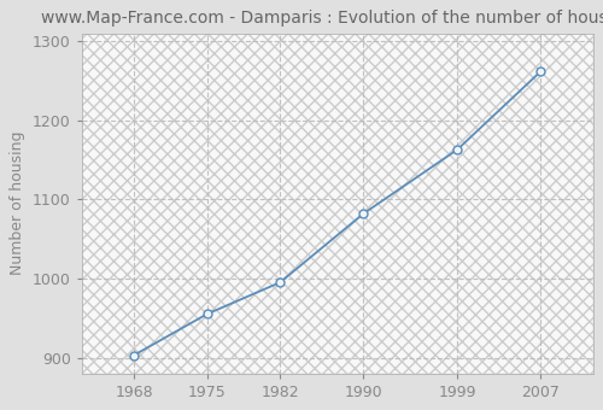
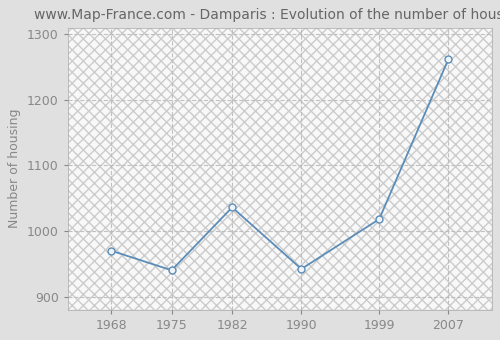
1968: 903 -> 970
1975: 955 -> 940
1982: 995 -> 1036
1990: 1082 -> 942
1999: 1163 -> 1018
